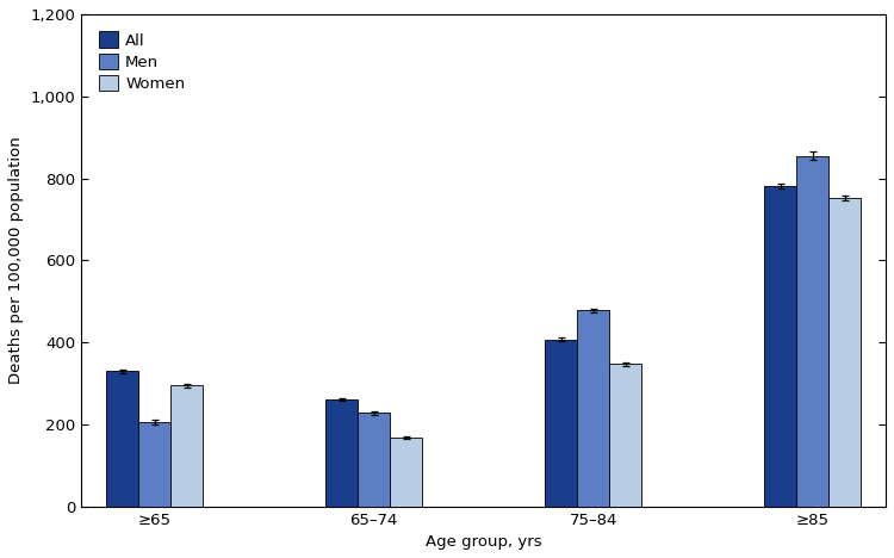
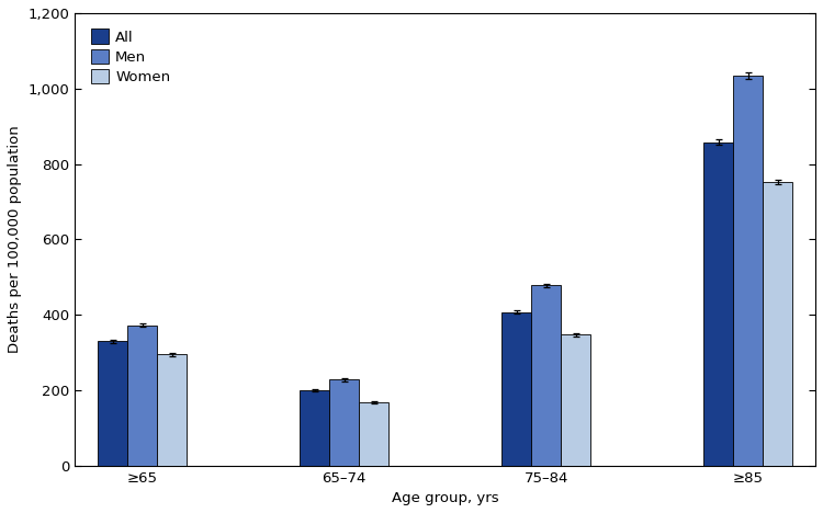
Men/≥65: 205 -> 372
All/65–74: 260 -> 200
All/≥85: 780 -> 858
Men/≥85: 855 -> 1,035
